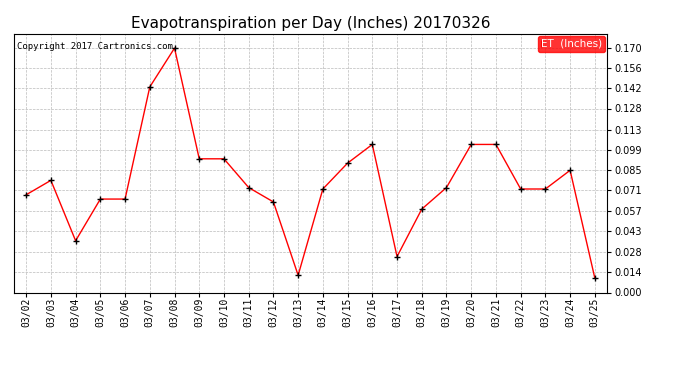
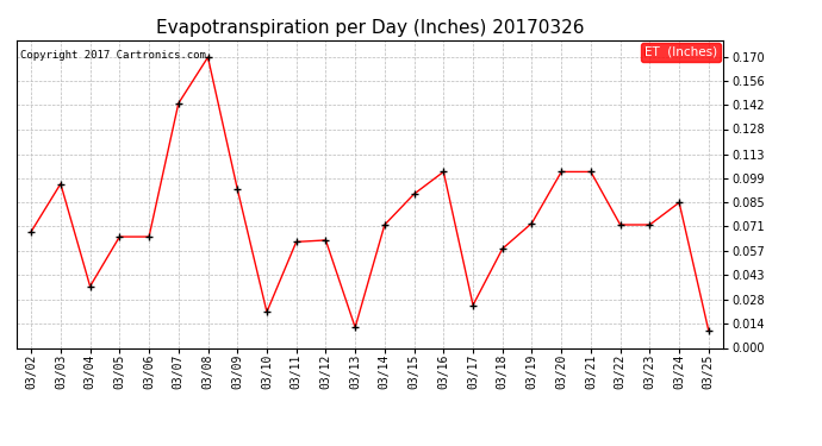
03/03: 0.078 -> 0.096
03/10: 0.093 -> 0.021
03/11: 0.073 -> 0.062
